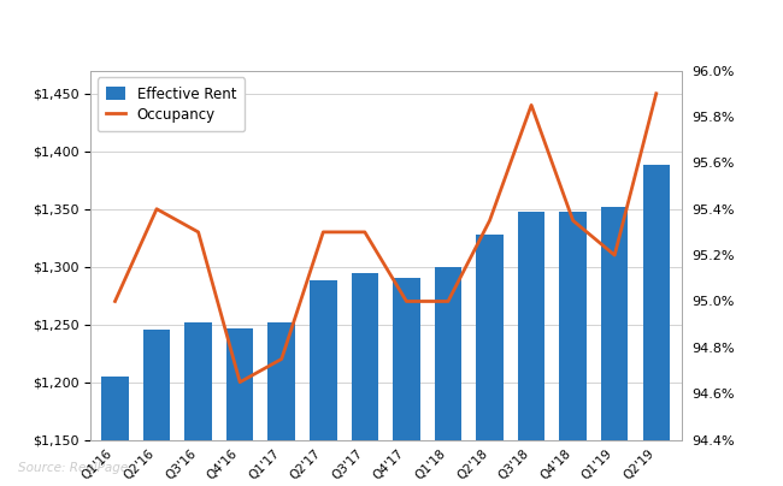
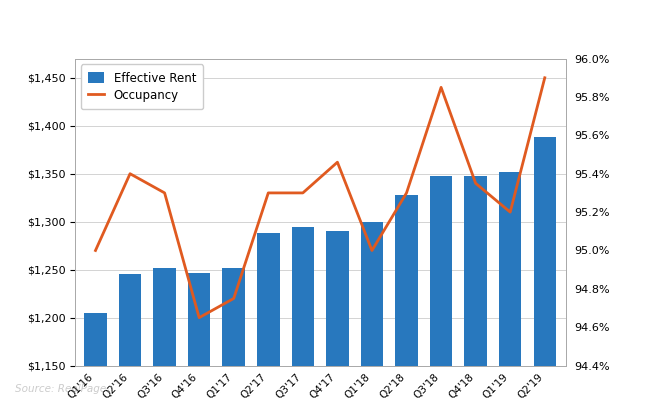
Occupancy/Q4'17: 95.00% -> 95.46%
Occupancy/Q2'18: 95.35% -> 95.30%
